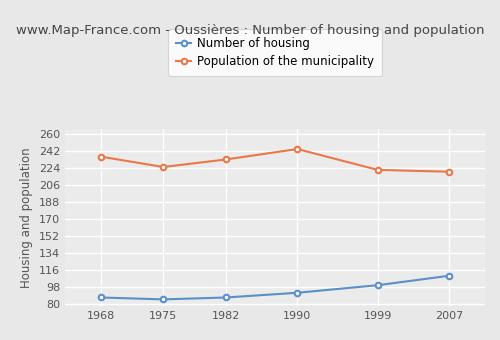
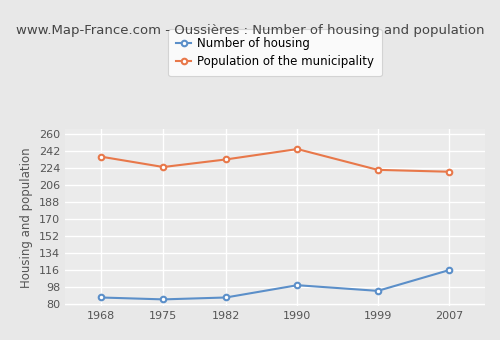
Number of housing/1990: 92 -> 100
Number of housing/1999: 100 -> 94
Number of housing/2007: 110 -> 116
